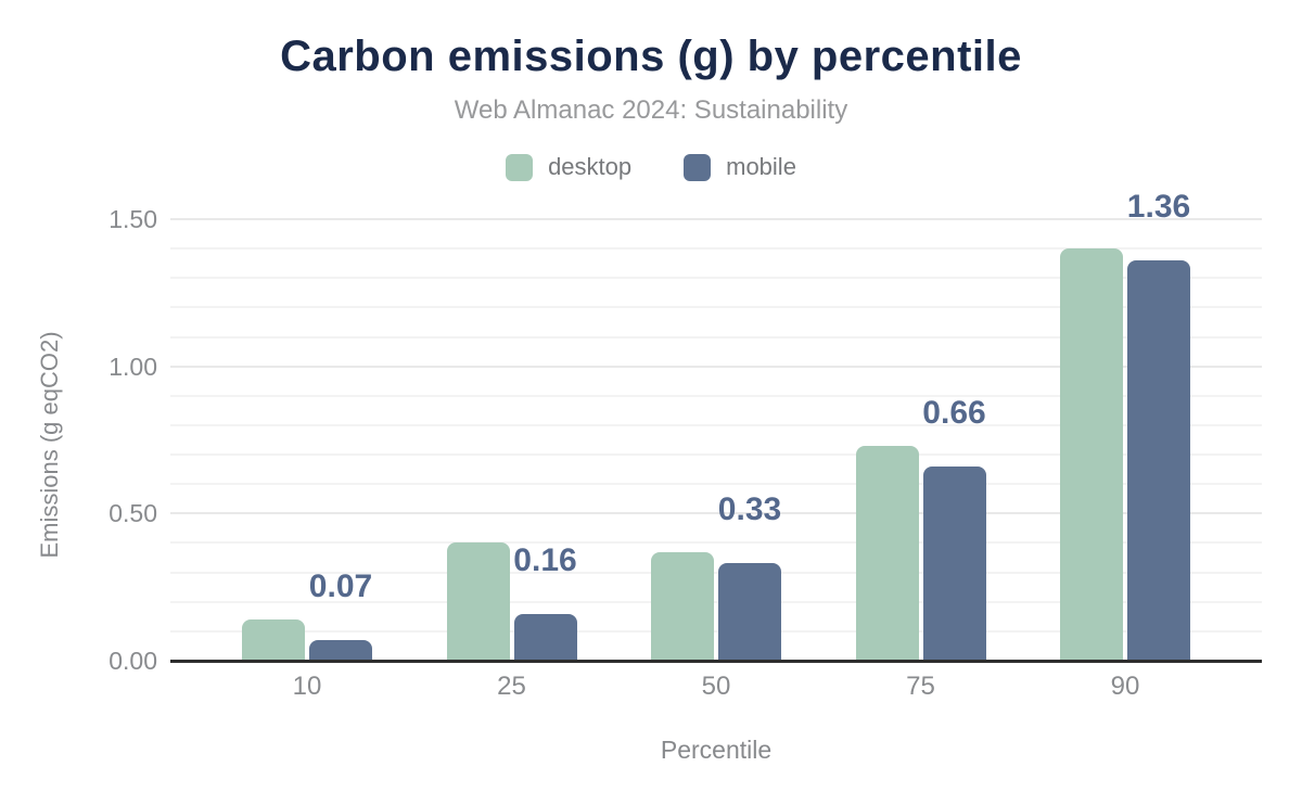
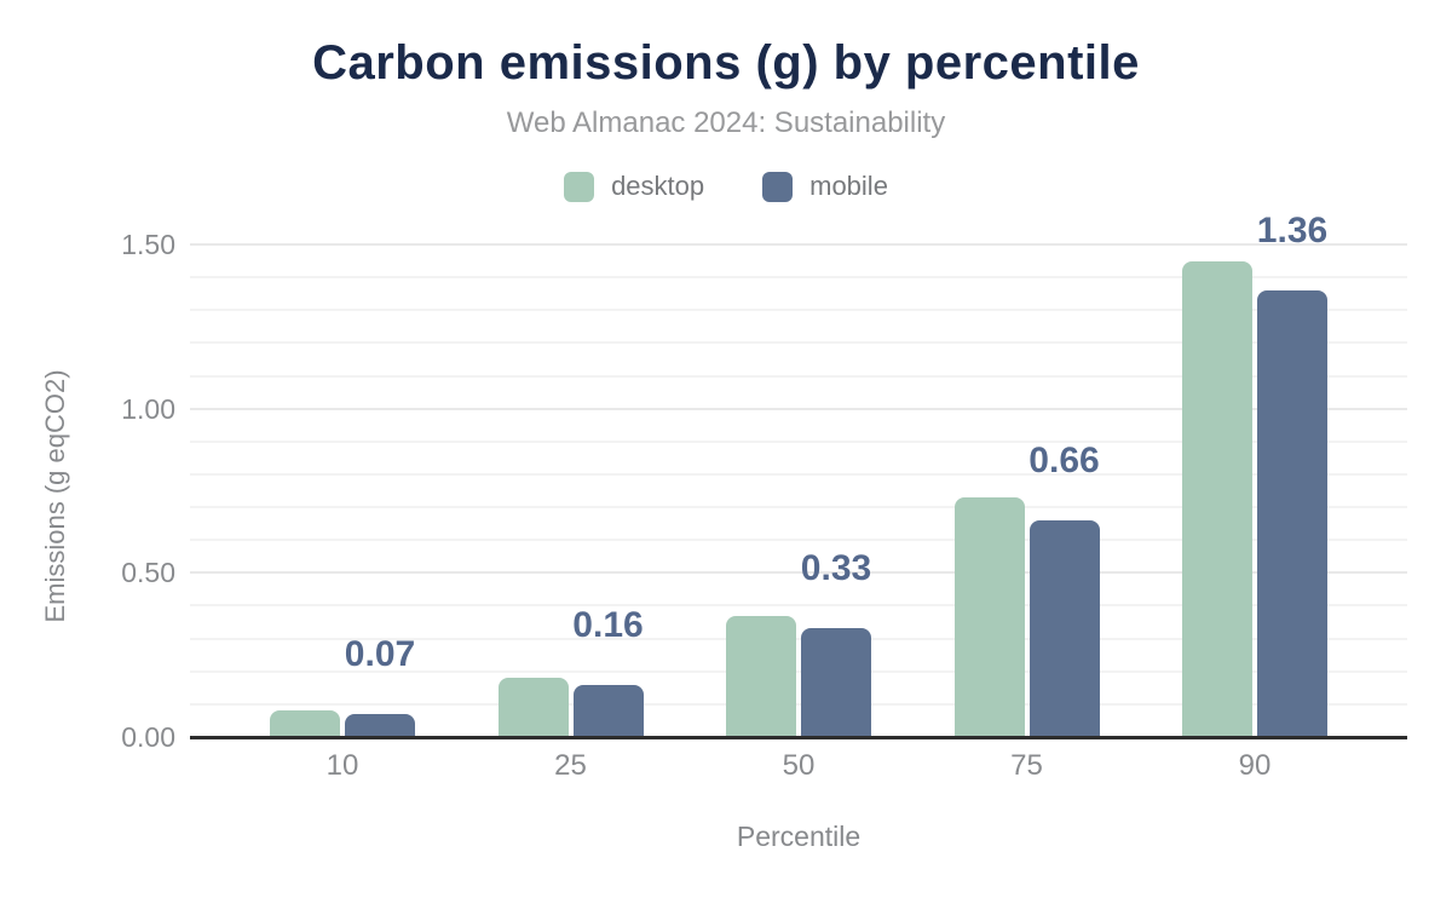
desktop/10: 0.14 -> 0.08
desktop/25: 0.40 -> 0.18
desktop/90: 1.40 -> 1.45
